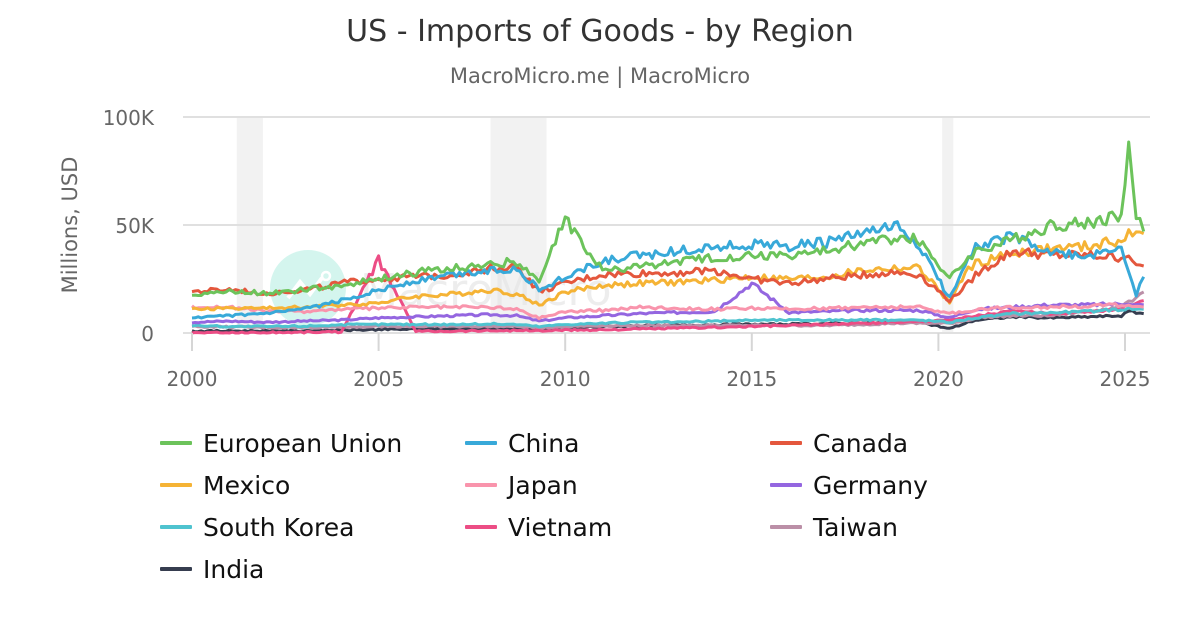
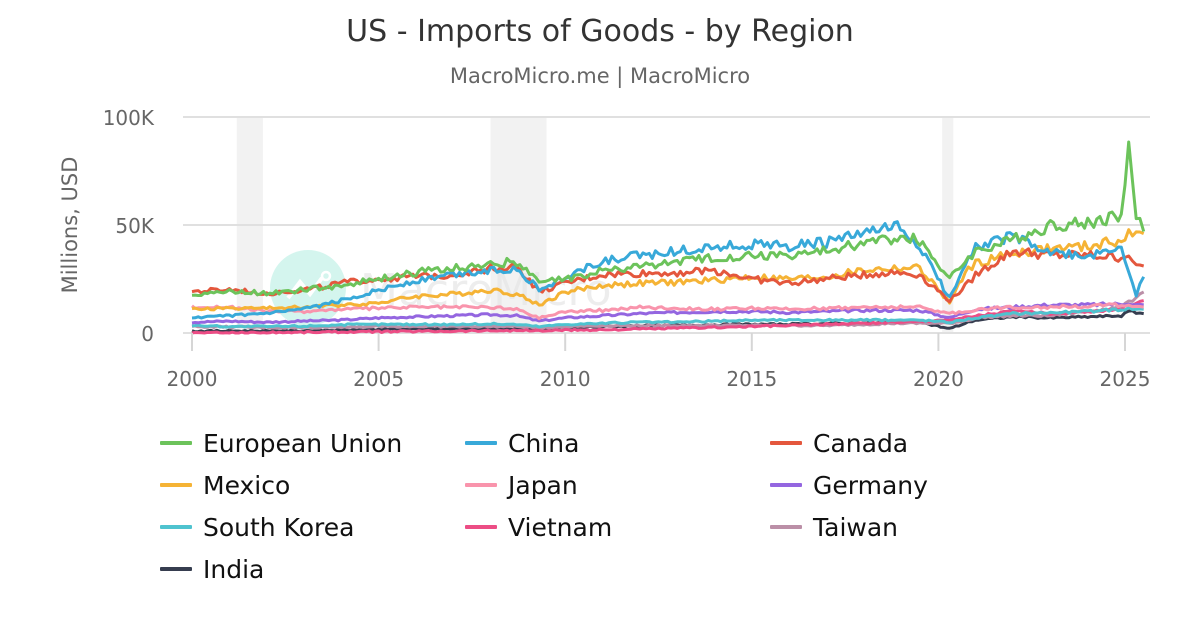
Vietnam/2005: 34K -> 1K
European Union/2010: 53K -> 25K
Germany/2015: 23K -> 10K
